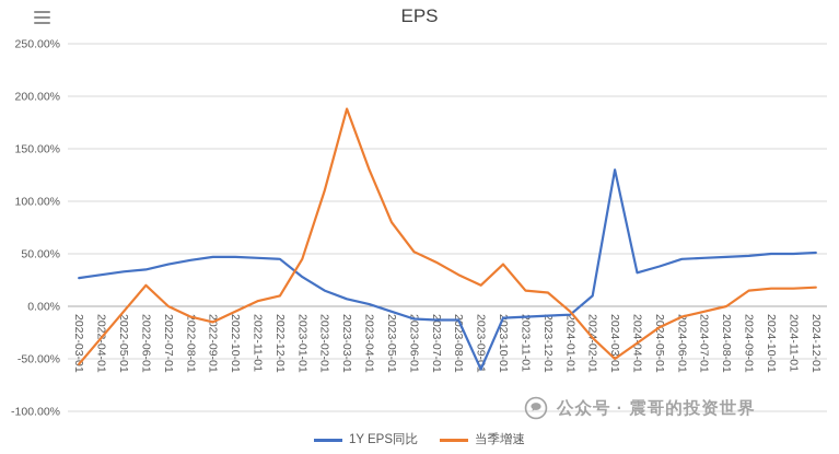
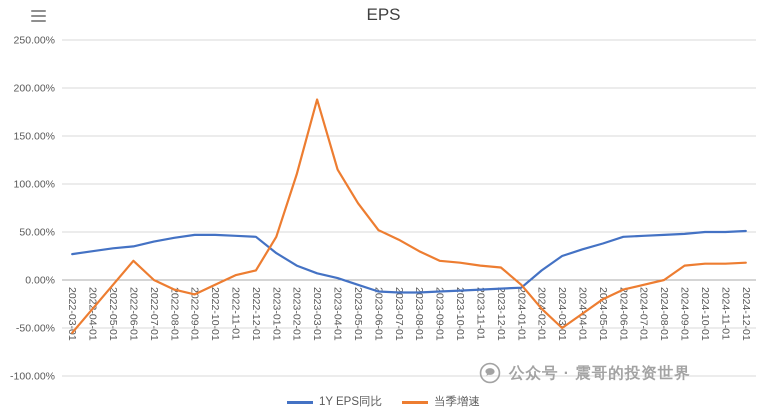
当季增速/2023-04-01: 130% -> 120%
1Y EPS同比/2023-09-01: -60% -> -10%
当季增速/2023-10-01: 40% -> 20%
1Y EPS同比/2024-03-01: 130% -> 20%
